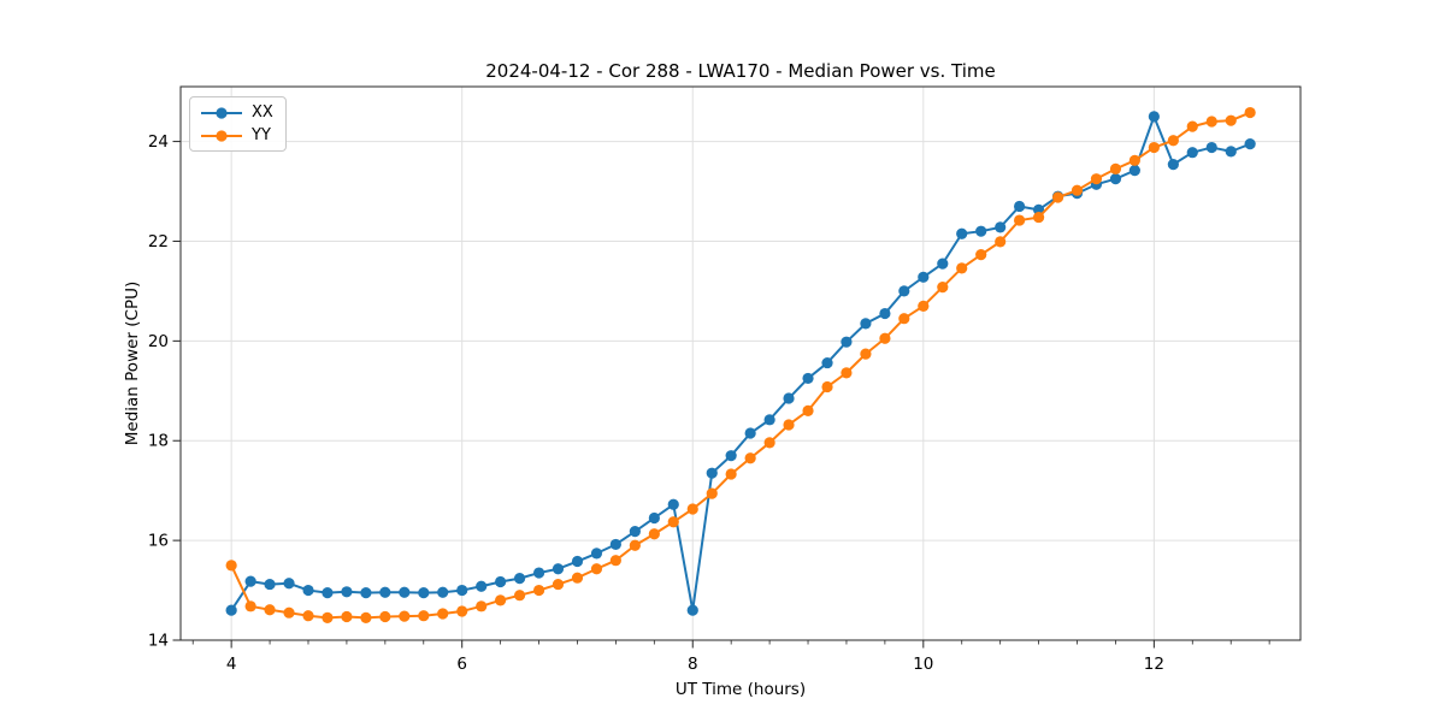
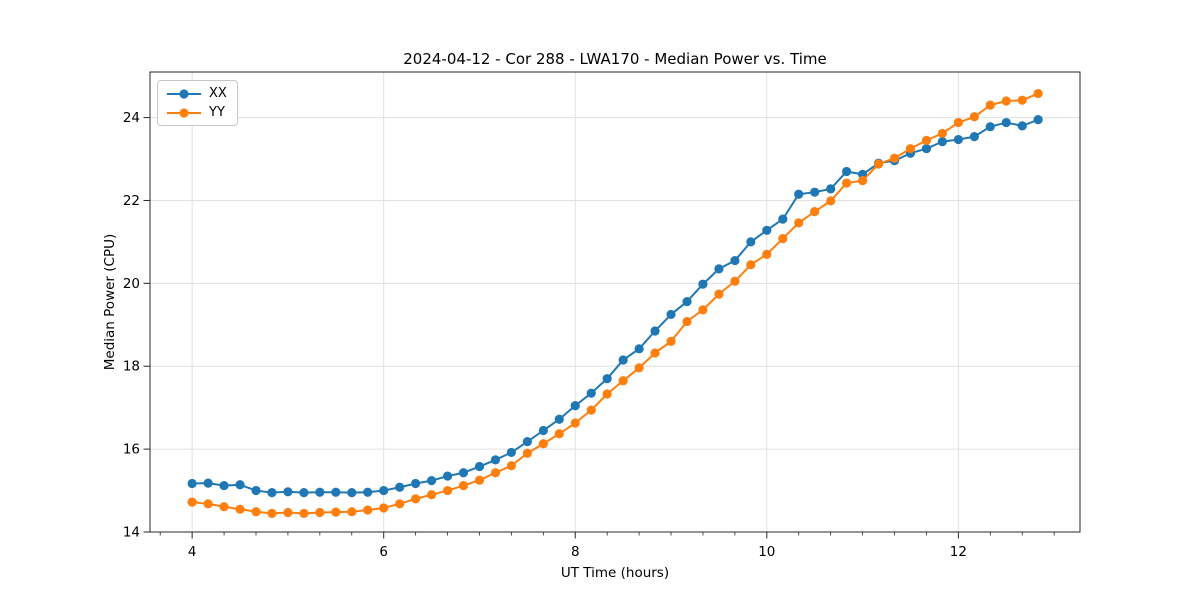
XX/4: 14.6 -> 15.2
YY/4: 15.5 -> 14.7
XX/8: 14.6 -> 17.1
XX/12: 24.5 -> 23.5
